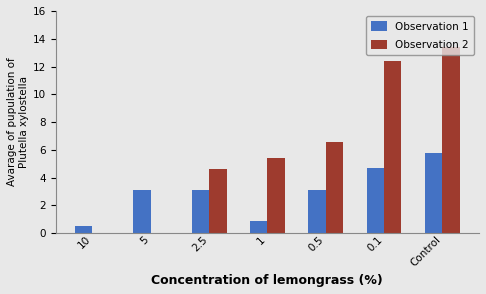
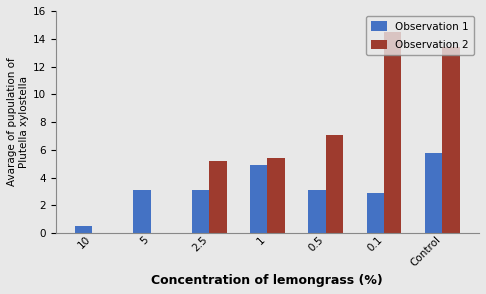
Observation 2/2.5: 4.6 -> 5.2
Observation 1/1: 0.9 -> 4.9
Observation 2/0.5: 6.6 -> 7.1
Observation 1/0.1: 4.7 -> 2.9
Observation 2/0.1: 12.4 -> 14.5
